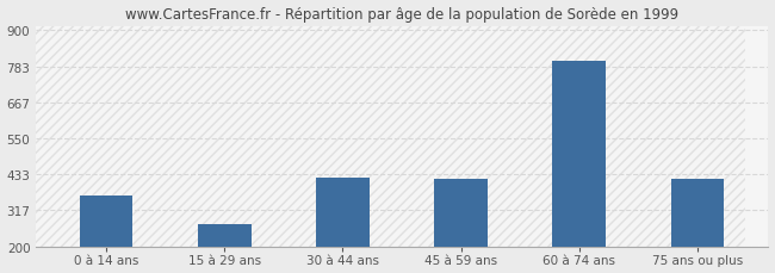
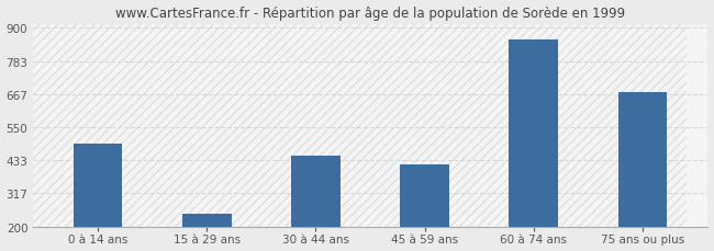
0 à 14 ans: 363 -> 490
15 à 29 ans: 270 -> 245
30 à 44 ans: 423 -> 450
60 à 74 ans: 800 -> 860
75 ans ou plus: 418 -> 675
